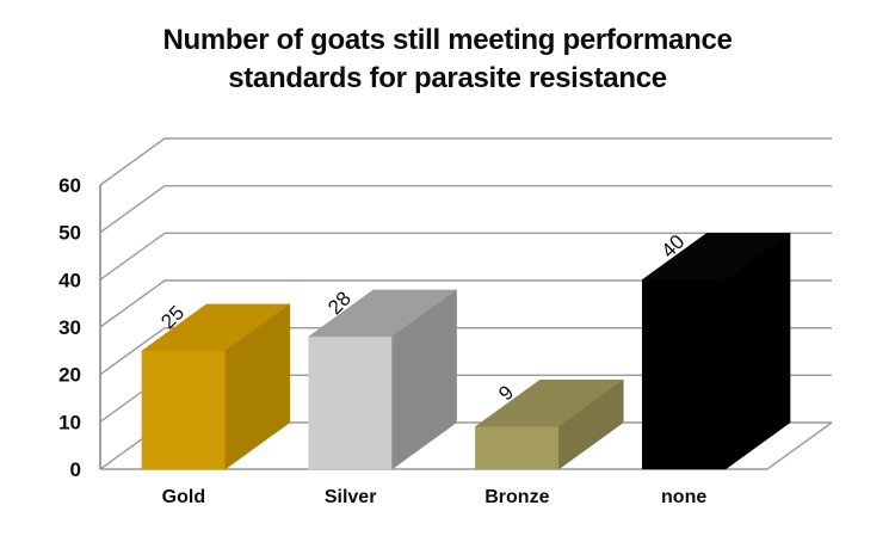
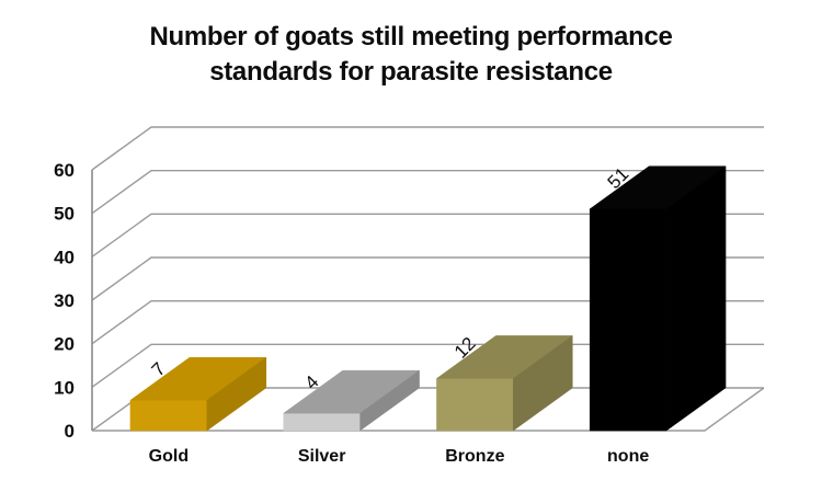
Gold: 25 -> 7
Silver: 28 -> 4
Bronze: 9 -> 12
none: 40 -> 51
